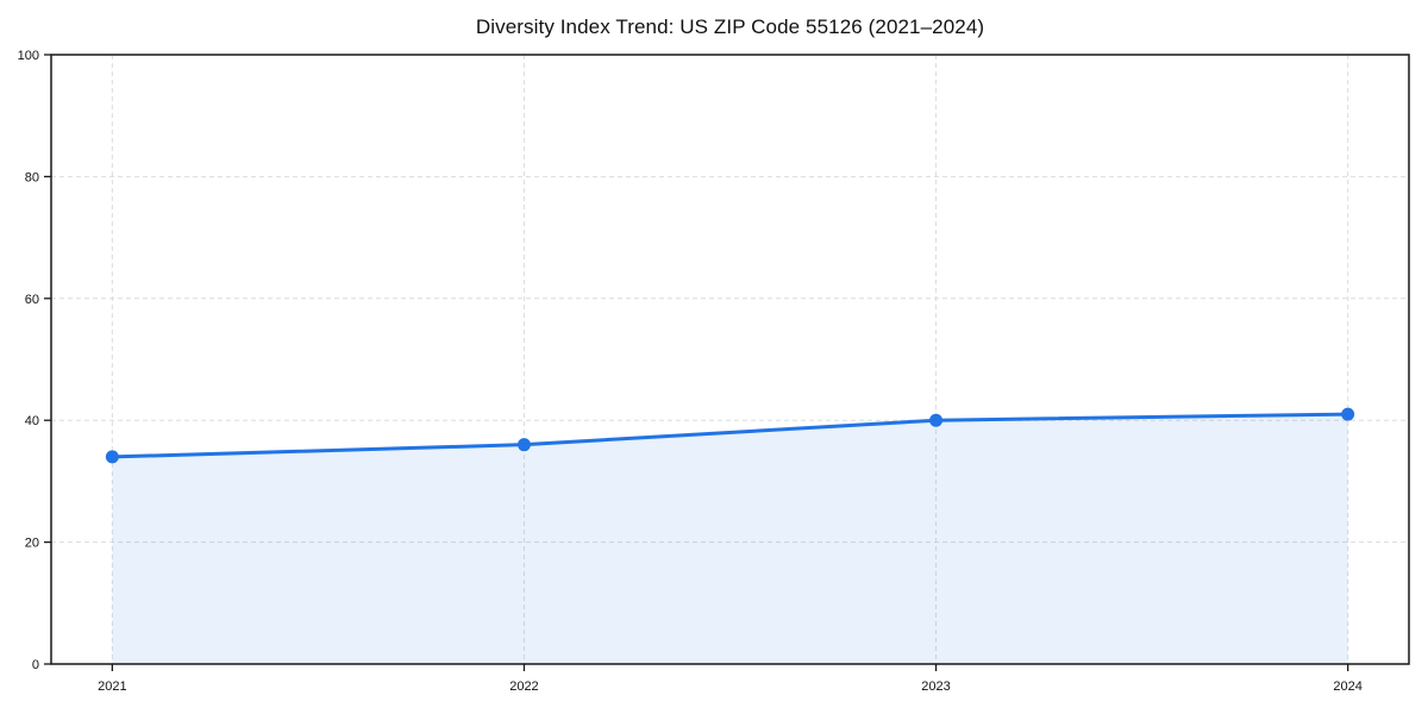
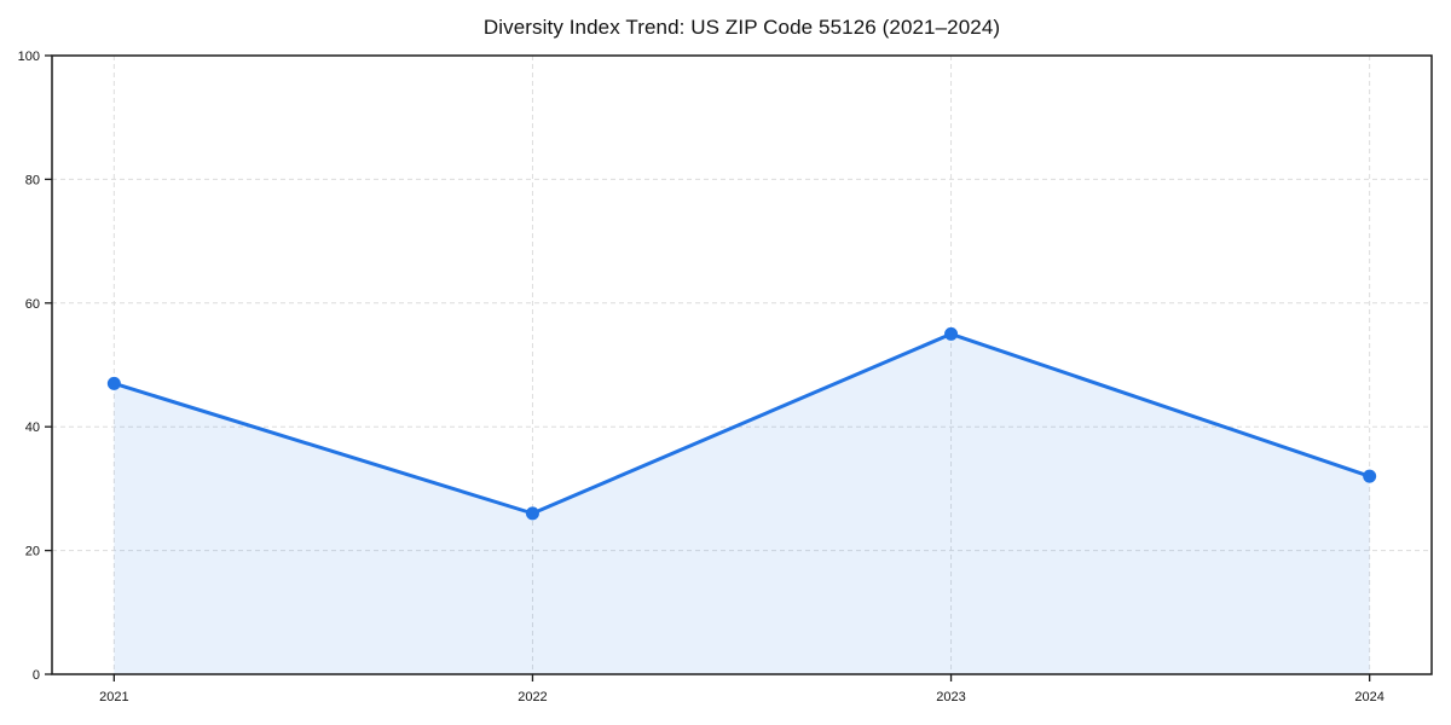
2021: 34 -> 47
2022: 36 -> 26
2023: 40 -> 55
2024: 41 -> 32
